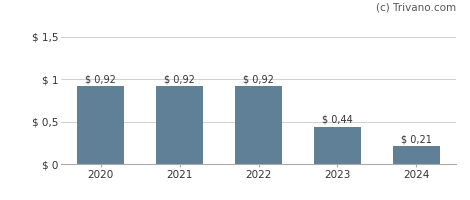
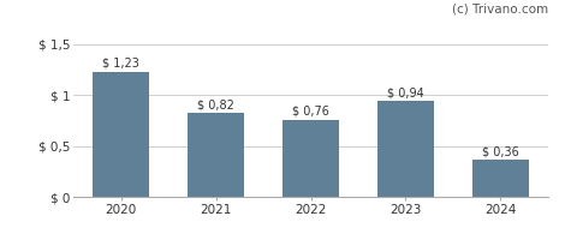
2020: 0,92 -> 1,23
2021: 0,92 -> 0,82
2022: 0,92 -> 0,76
2023: 0,44 -> 0,94
2024: 0,21 -> 0,36
